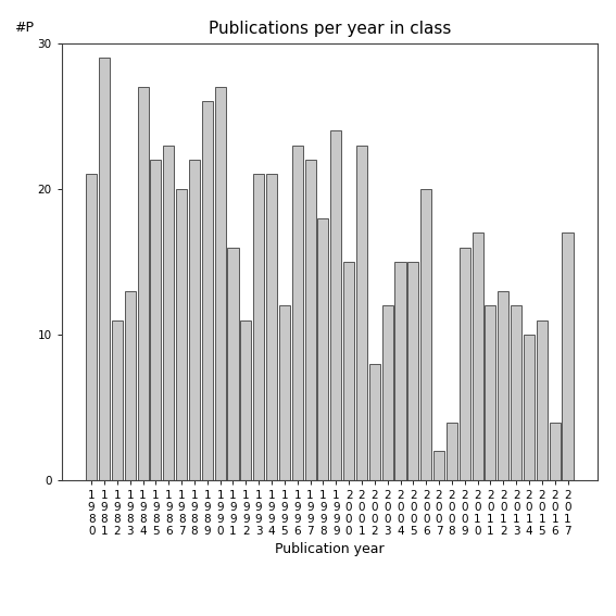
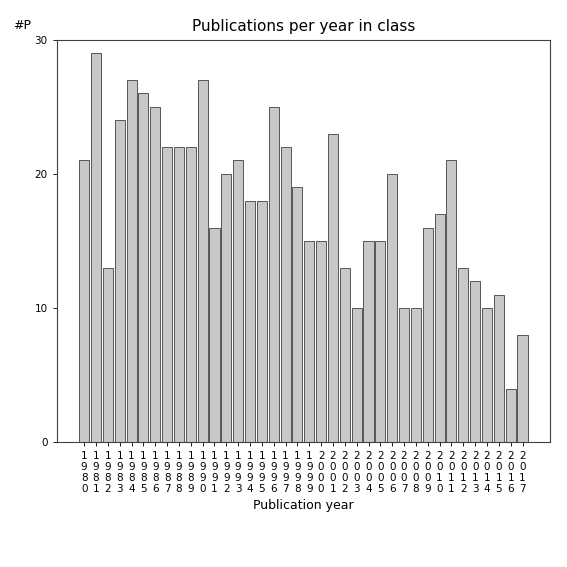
1 9 8 2: 11 -> 13
1 9 8 3: 13 -> 24
1 9 8 5: 22 -> 26
1 9 8 6: 23 -> 25
1 9 8 7: 20 -> 22
1 9 8 9: 26 -> 22
1 9 9 2: 11 -> 20
1 9 9 4: 21 -> 18
1 9 9 5: 12 -> 18
1 9 9 6: 23 -> 25
1 9 9 8: 18 -> 19
1 9 9 9: 24 -> 15
2 0 0 2: 8 -> 13
2 0 0 3: 12 -> 10
2 0 0 7: 2 -> 10
2 0 0 8: 4 -> 10
2 0 1 1: 12 -> 21
2 0 1 7: 17 -> 8
